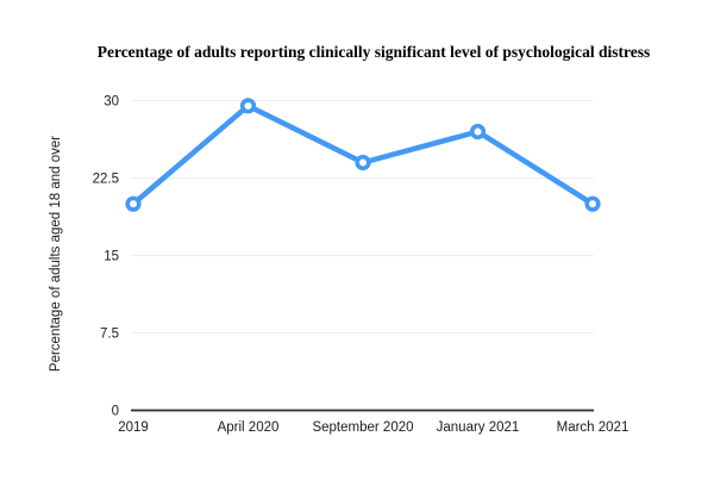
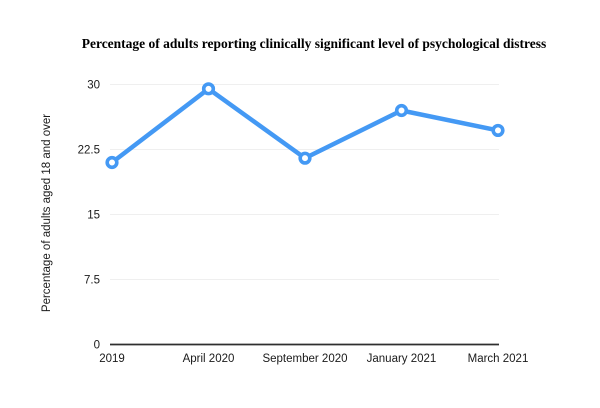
2019: 20 -> 21
September 2020: 24 -> 22
March 2021: 20 -> 25
